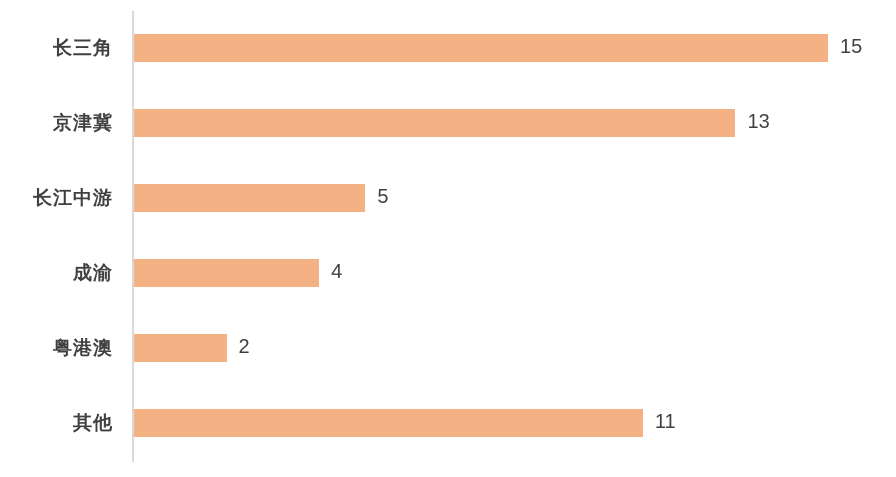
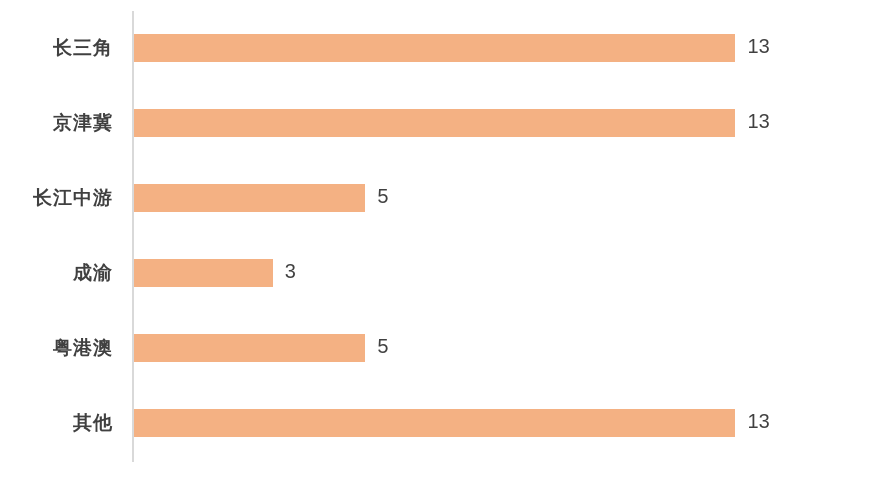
长三角: 15 -> 13
成渝: 4 -> 3
粤港澳: 2 -> 5
其他: 11 -> 13
